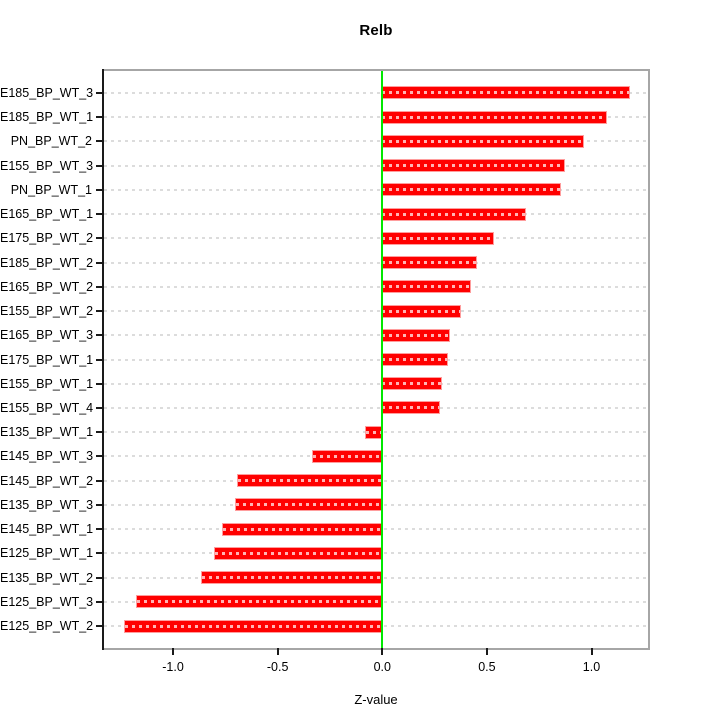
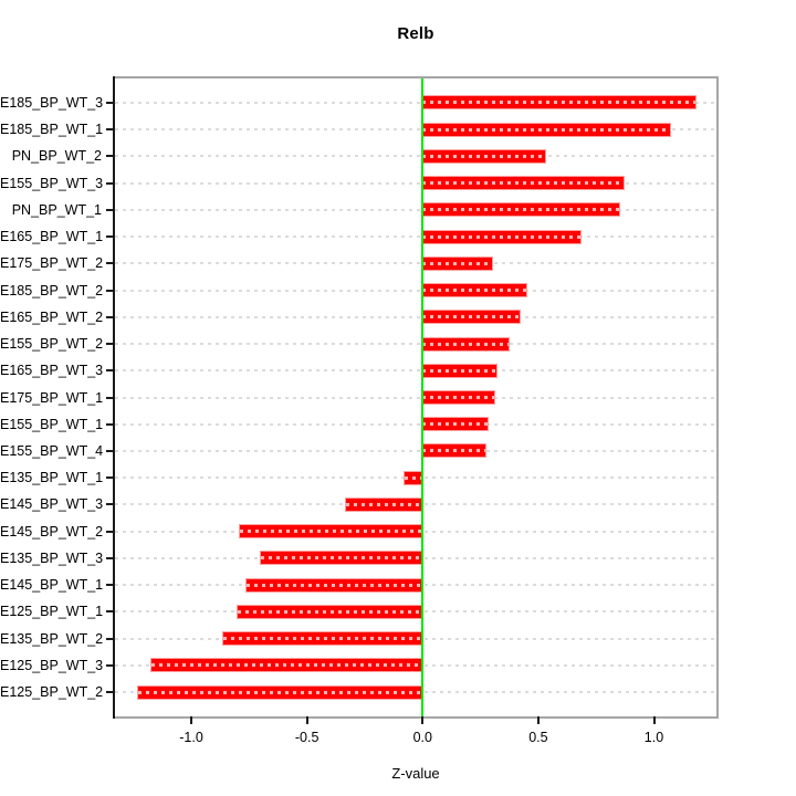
PN_BP_WT_2: 0.96 -> 0.53
E175_BP_WT_2: 0.53 -> 0.30
E145_BP_WT_2: -0.69 -> -0.79
